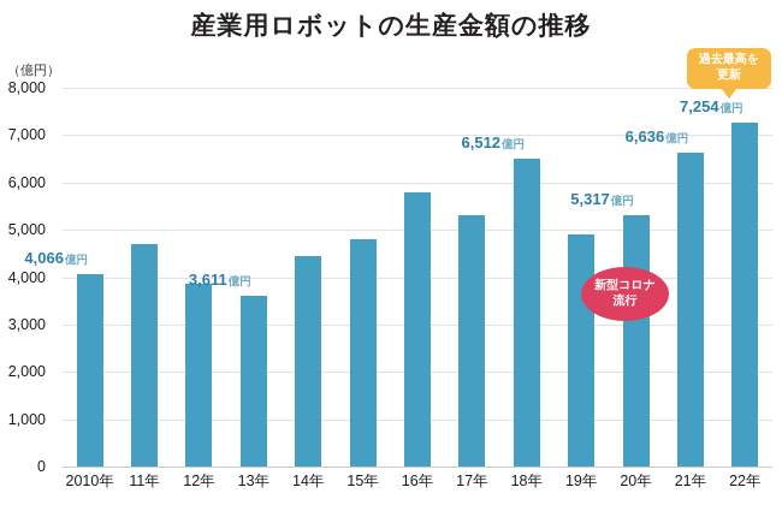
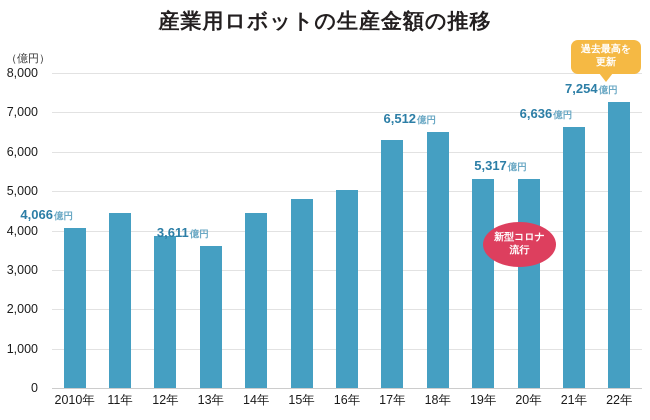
11年: 4700 -> 4400
16年: 5800 -> 5000
17年: 5300 -> 6300
19年: 4900 -> 5300
